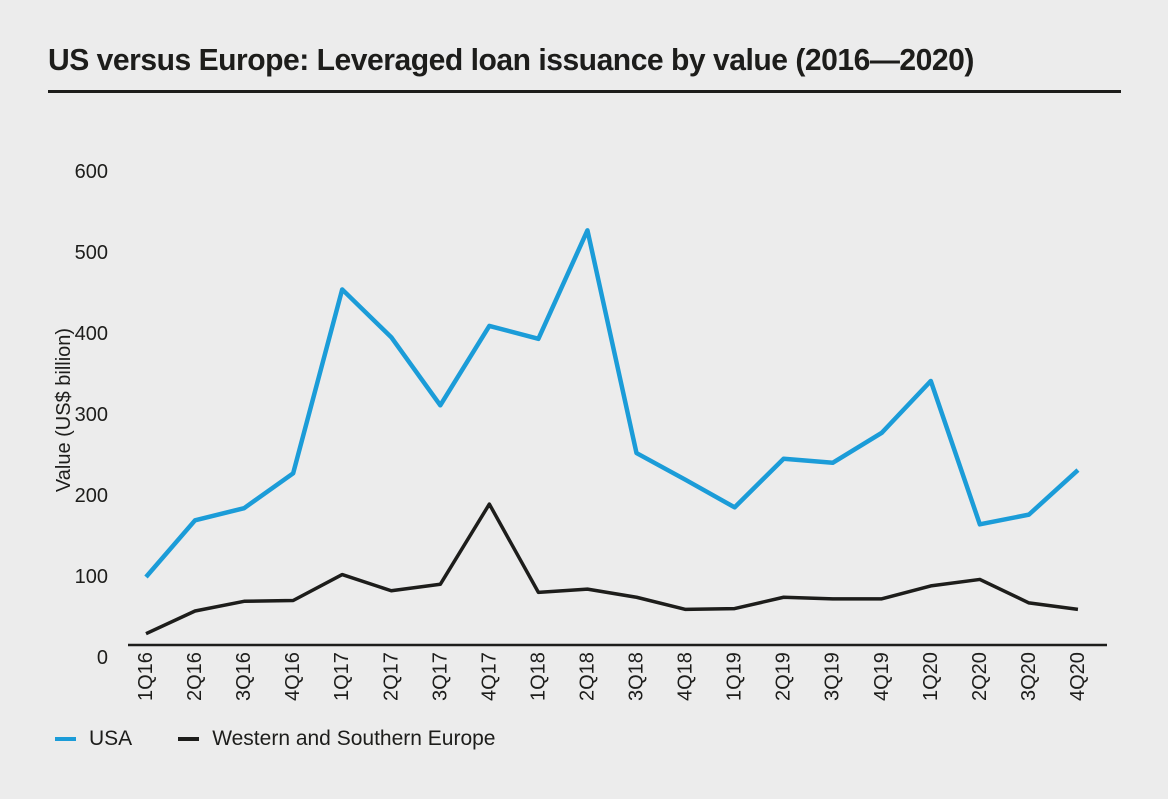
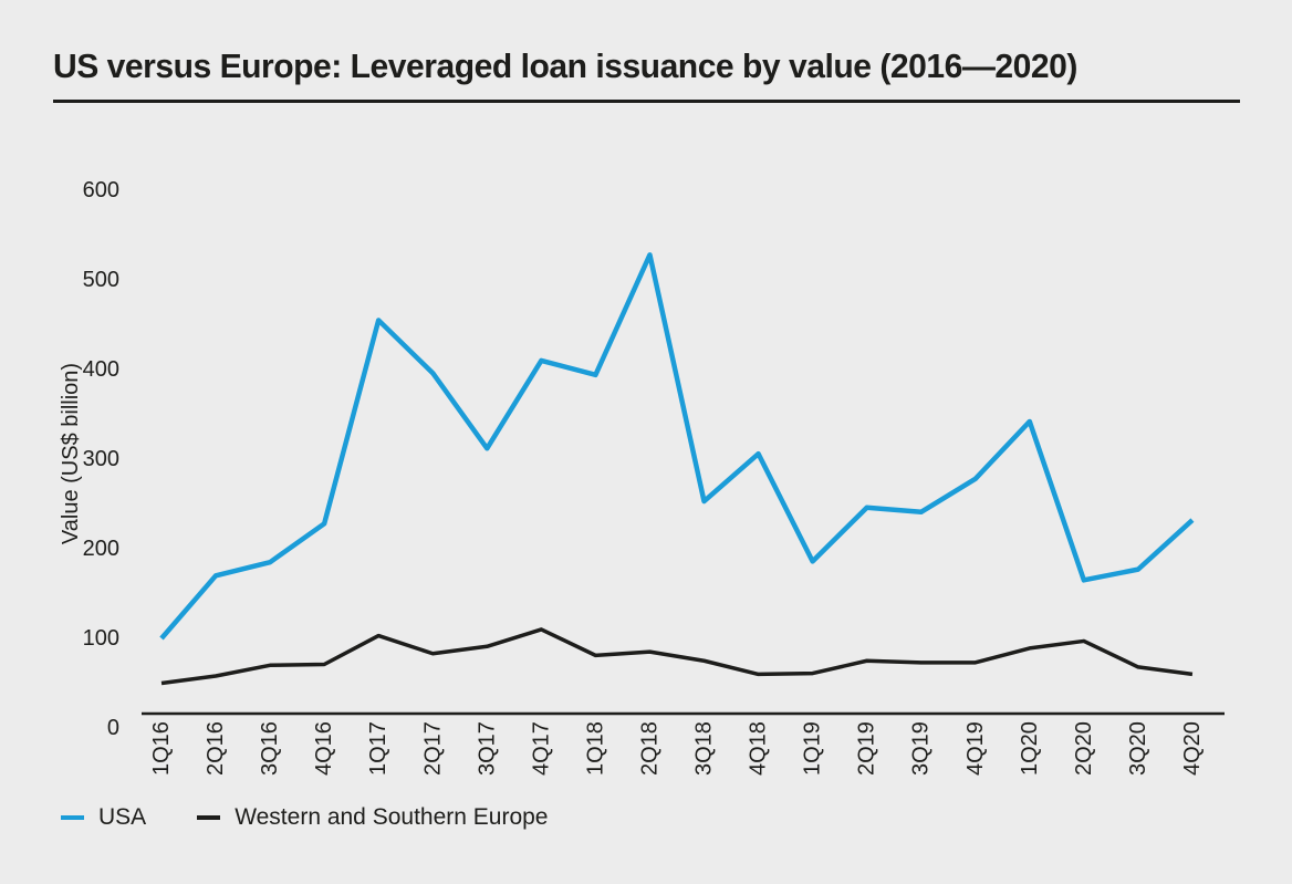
Western and Southern Europe/1Q16: 30 -> 50
Western and Southern Europe/4Q17: 190 -> 110
USA/4Q18: 220 -> 310
